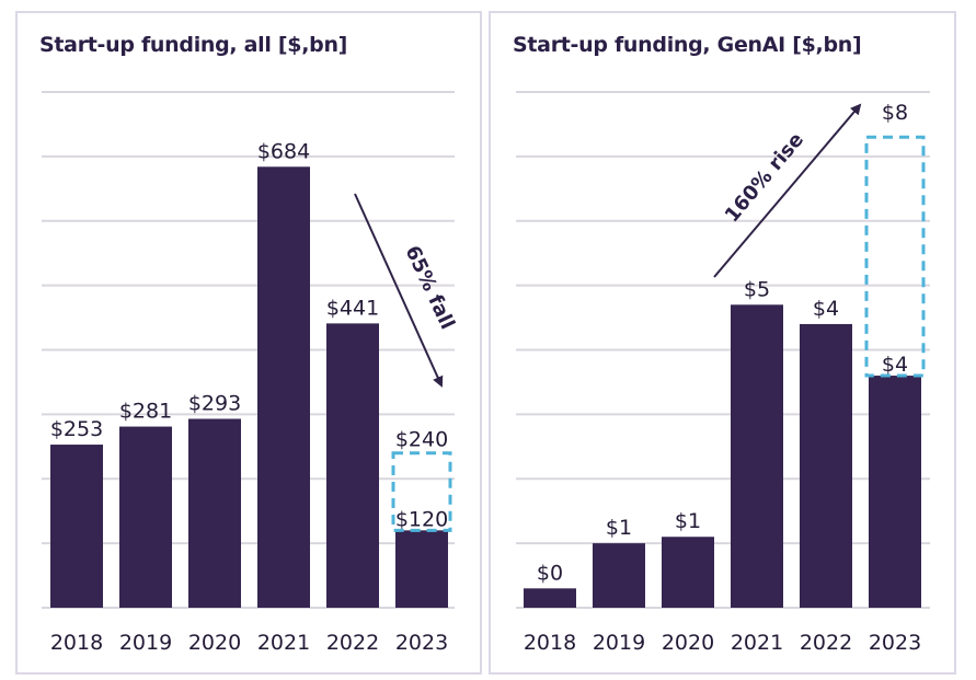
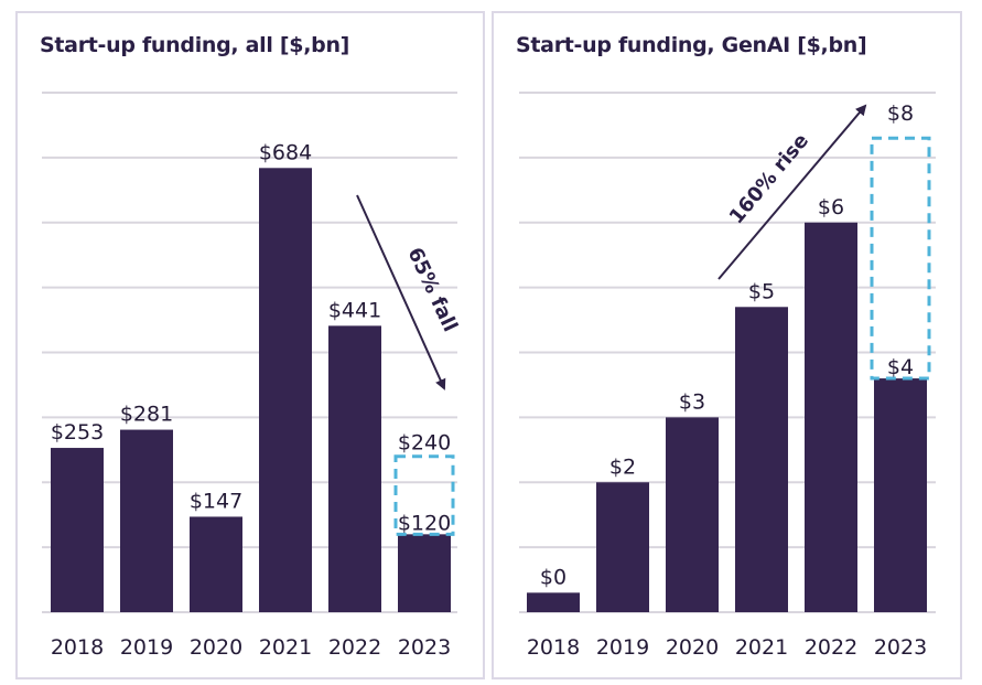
Start-up funding, all [$,bn]/2020: $293 -> $147
Start-up funding, GenAI [$,bn]/2019: $1 -> $2
Start-up funding, GenAI [$,bn]/2020: $1 -> $3
Start-up funding, GenAI [$,bn]/2022: $4 -> $6
